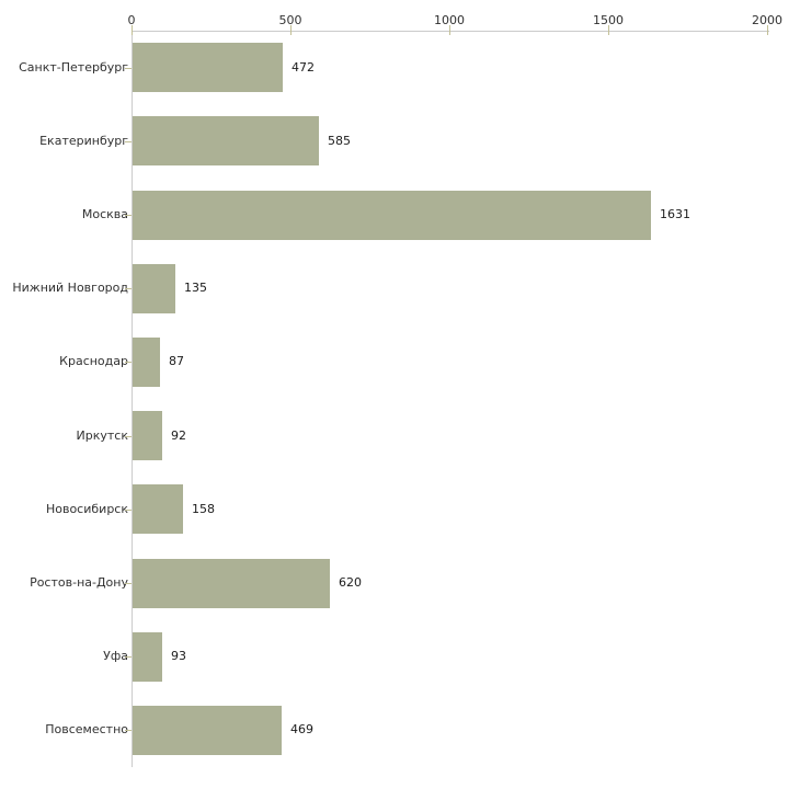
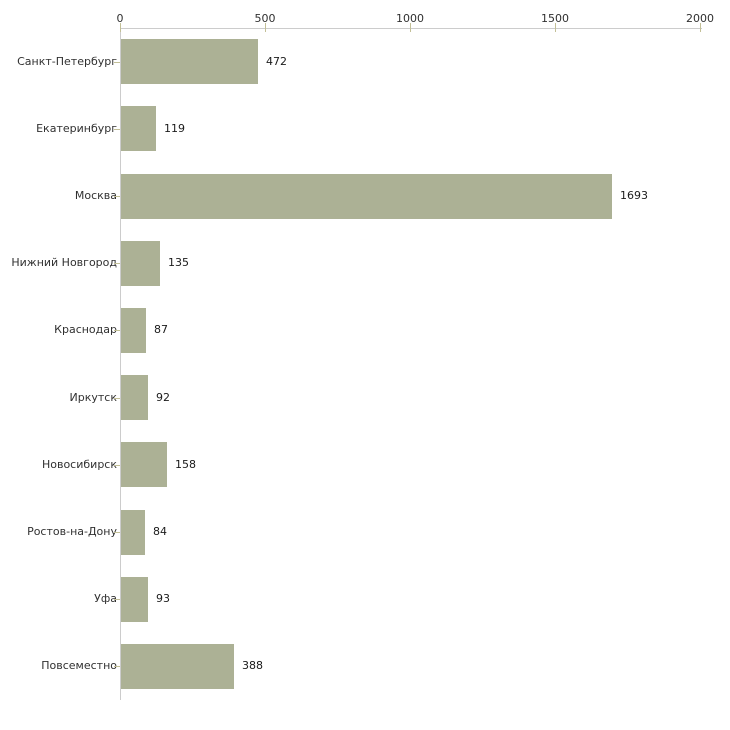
Екатеринбург: 585 -> 119
Москва: 1631 -> 1693
Ростов-на-Дону: 620 -> 84
Повсеместно: 469 -> 388
